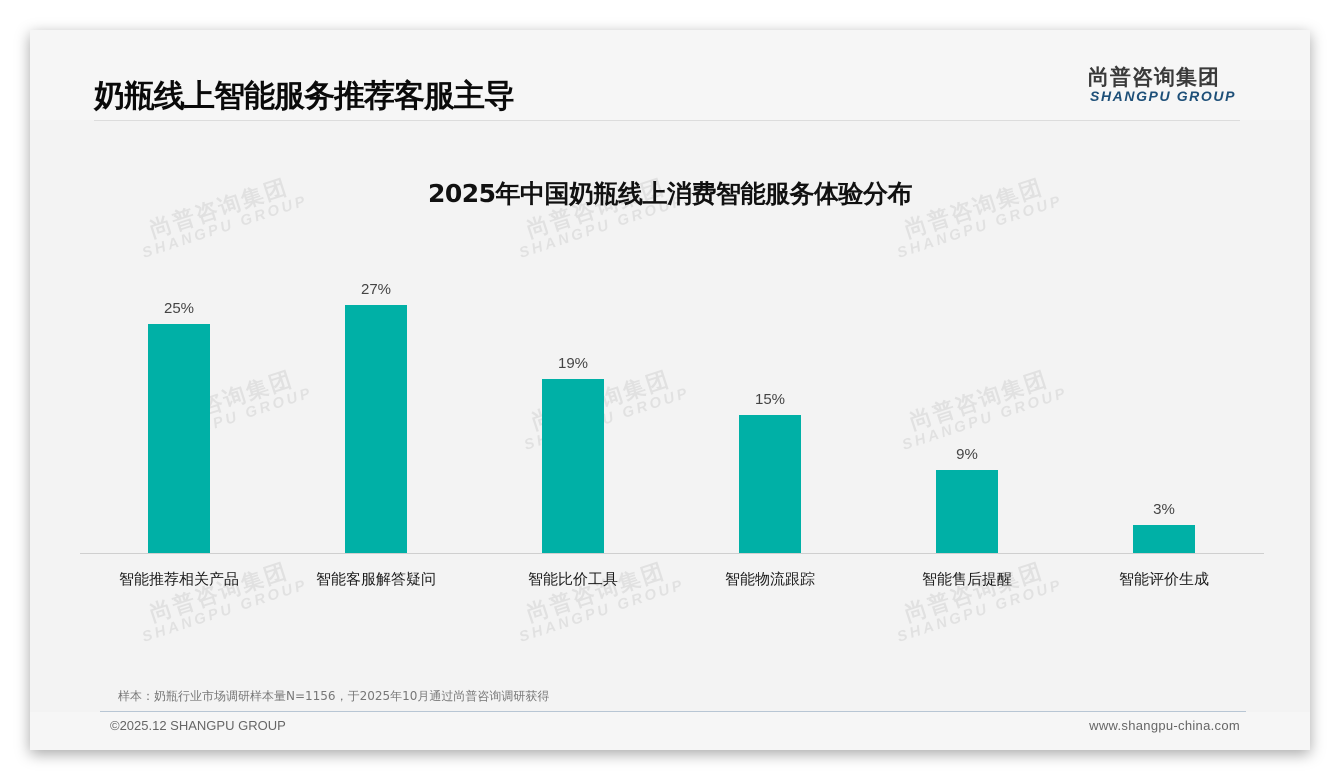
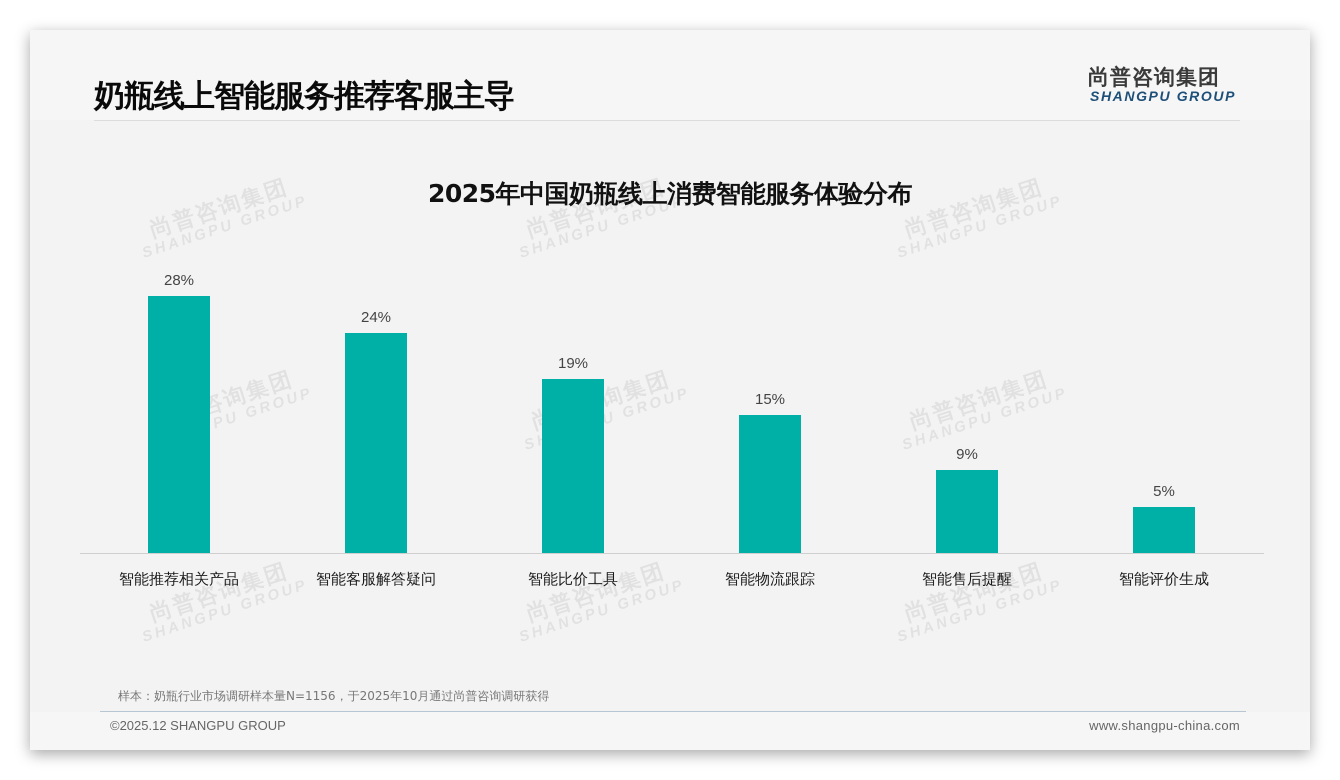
智能推荐相关产品: 25% -> 28%
智能客服解答疑问: 27% -> 24%
智能评价生成: 3% -> 5%
